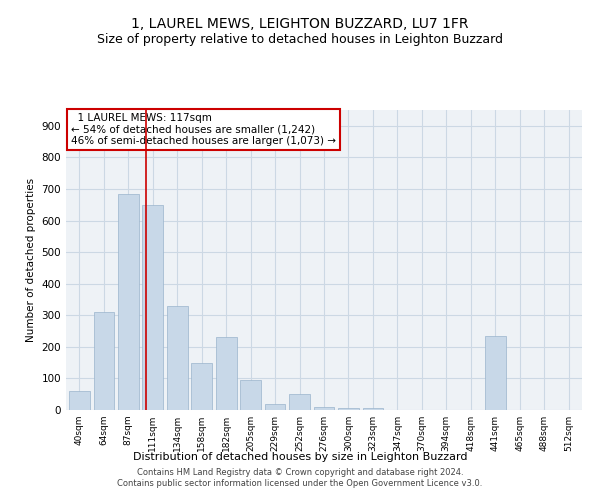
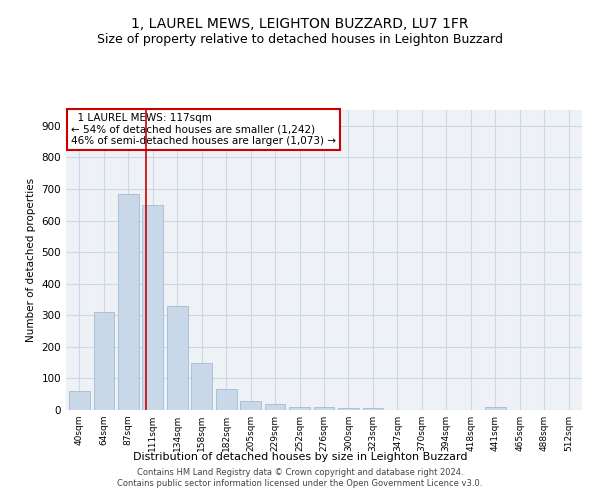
182sqm: 230 -> 65
205sqm: 95 -> 30
252sqm: 50 -> 10
441sqm: 235 -> 8
